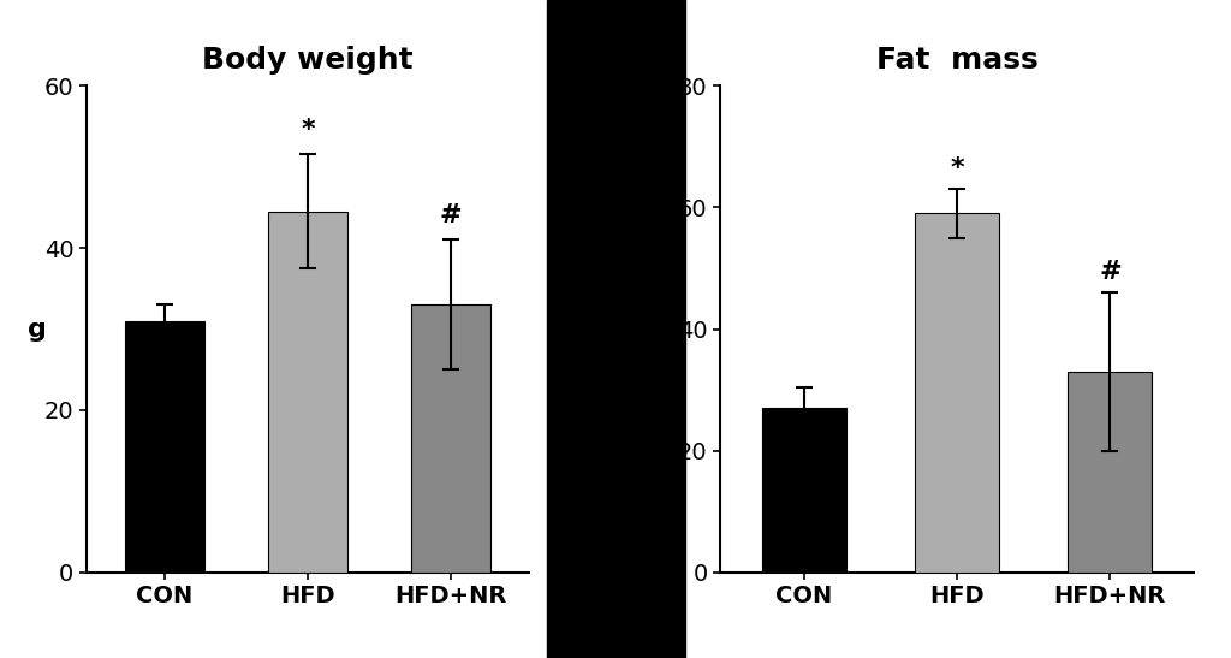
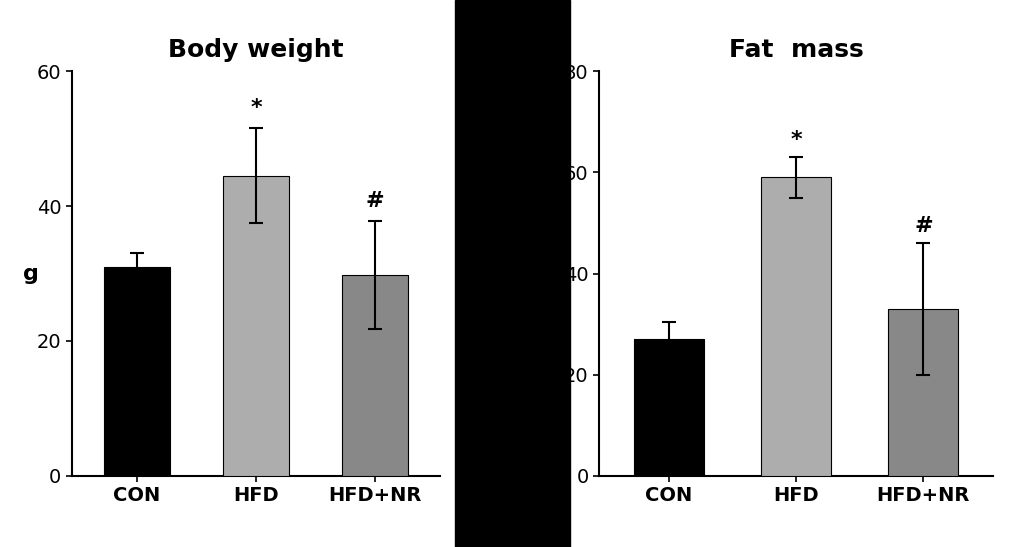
Body weight/HFD+NR: 33.0 -> 29.8
